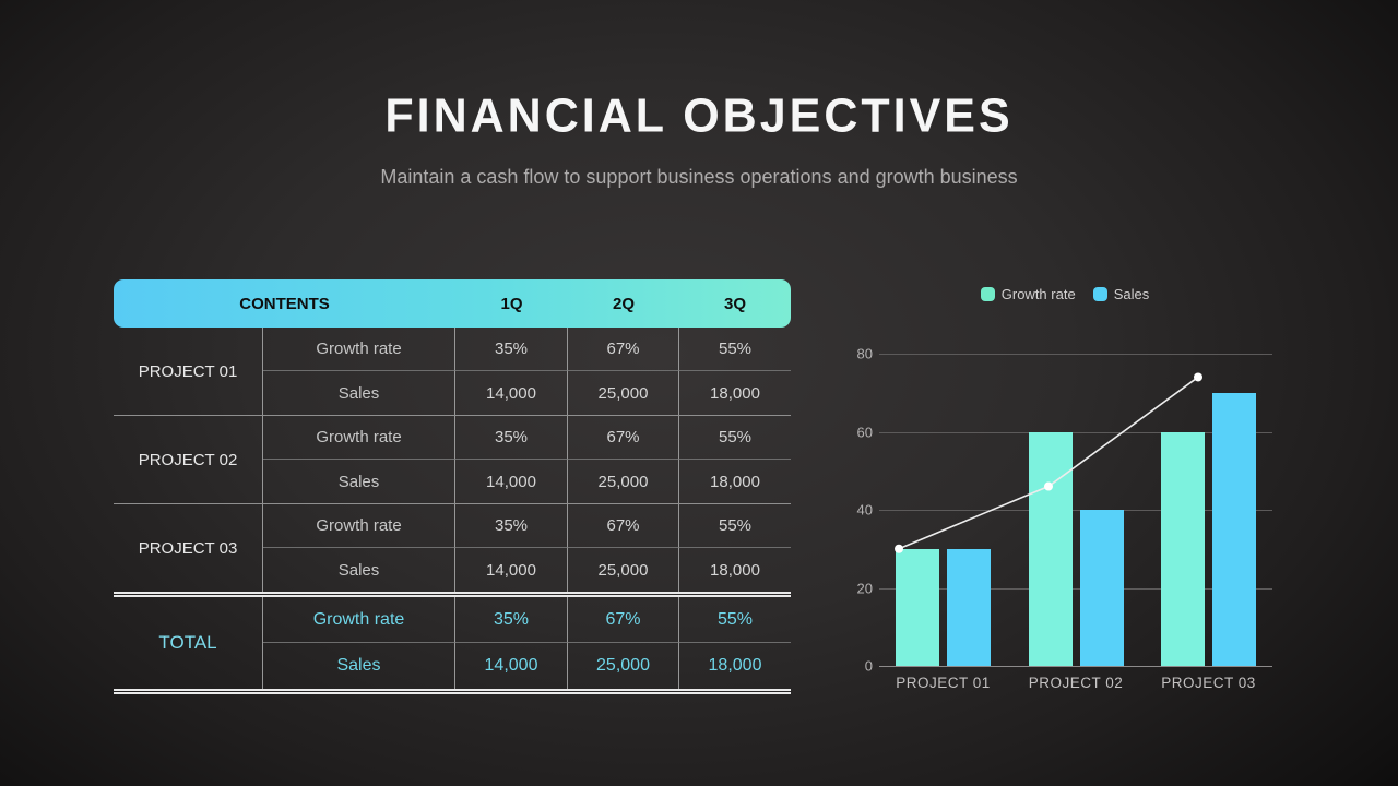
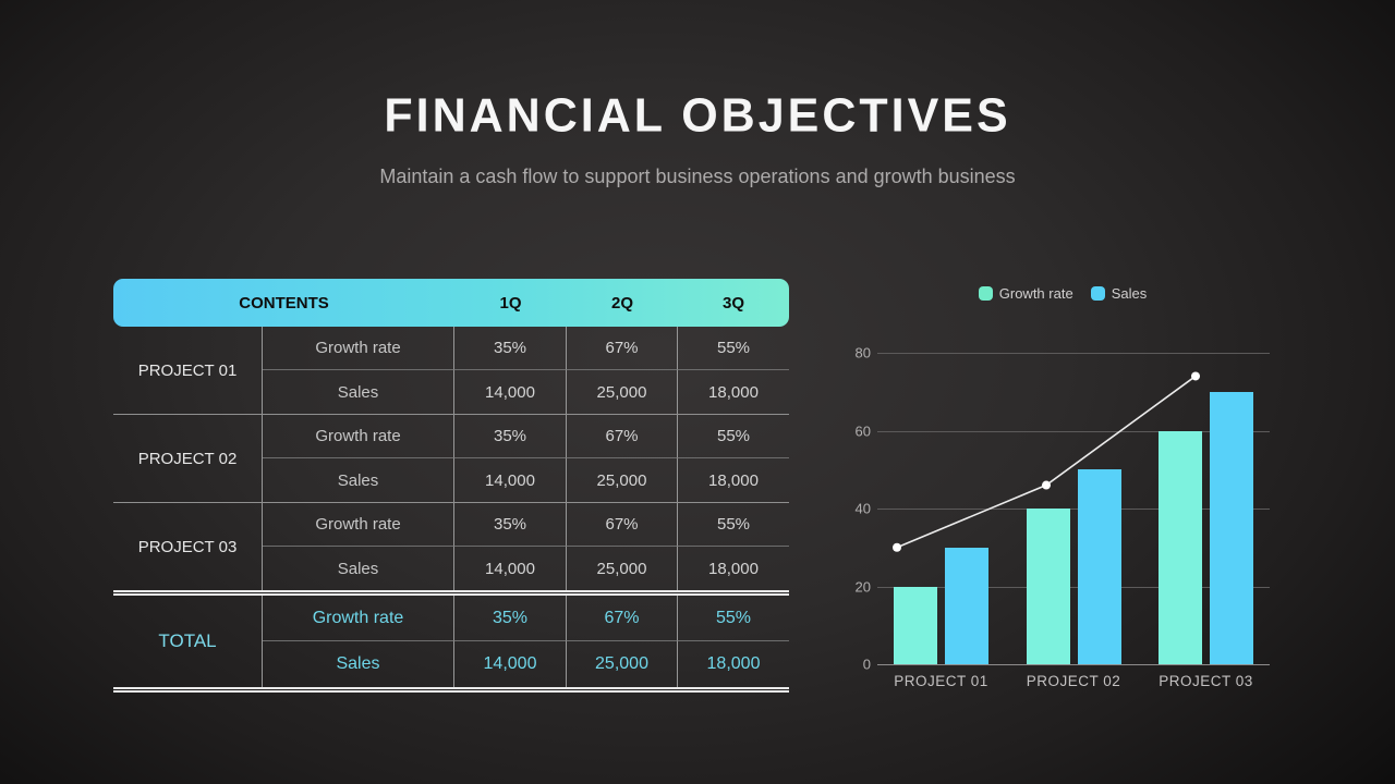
Growth rate/PROJECT 01: 30 -> 20
Growth rate/PROJECT 02: 60 -> 40
Sales/PROJECT 02: 40 -> 50
